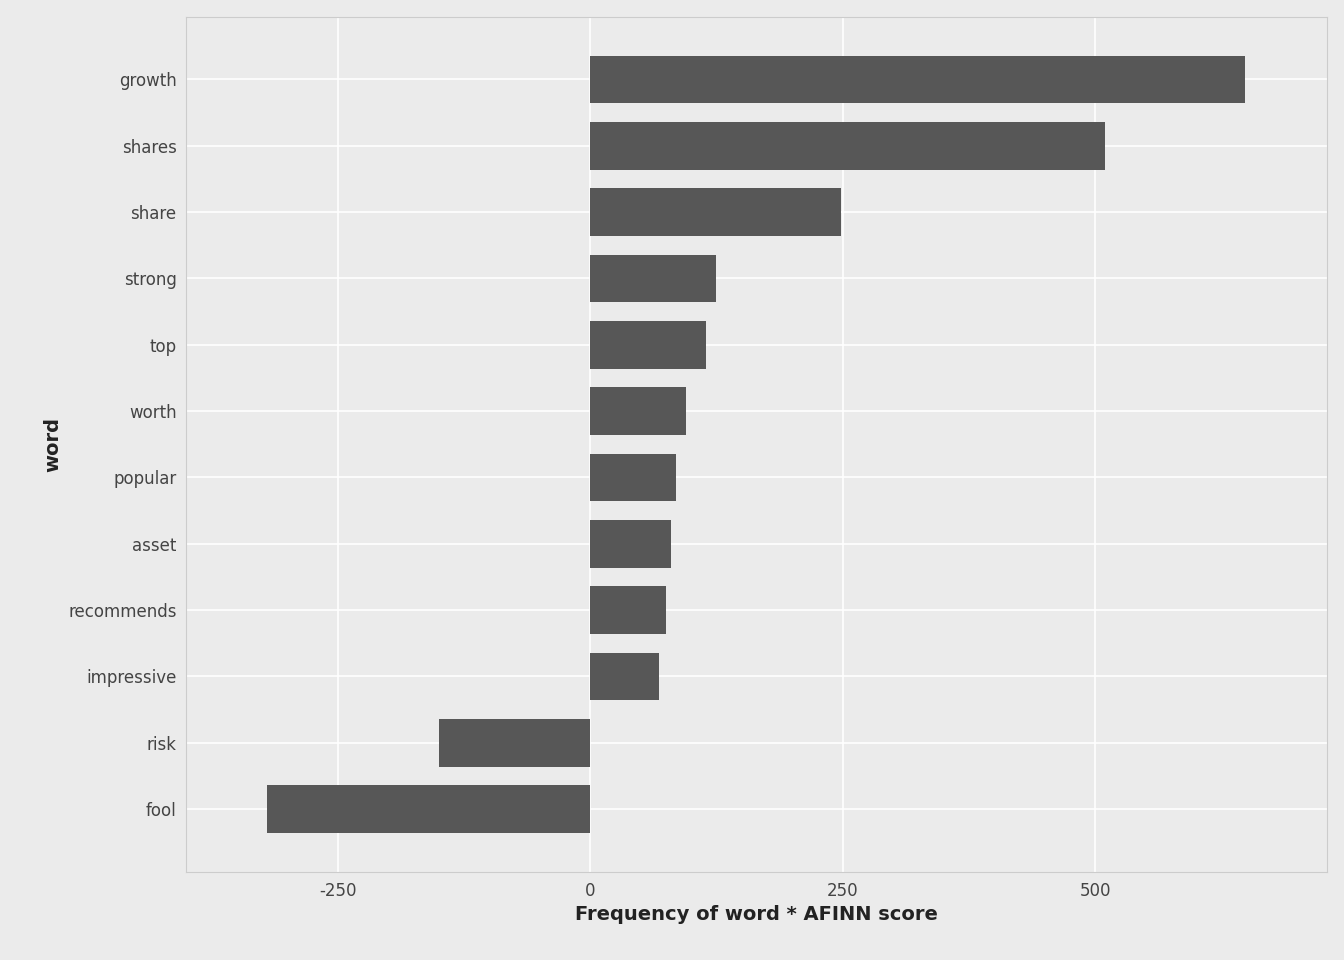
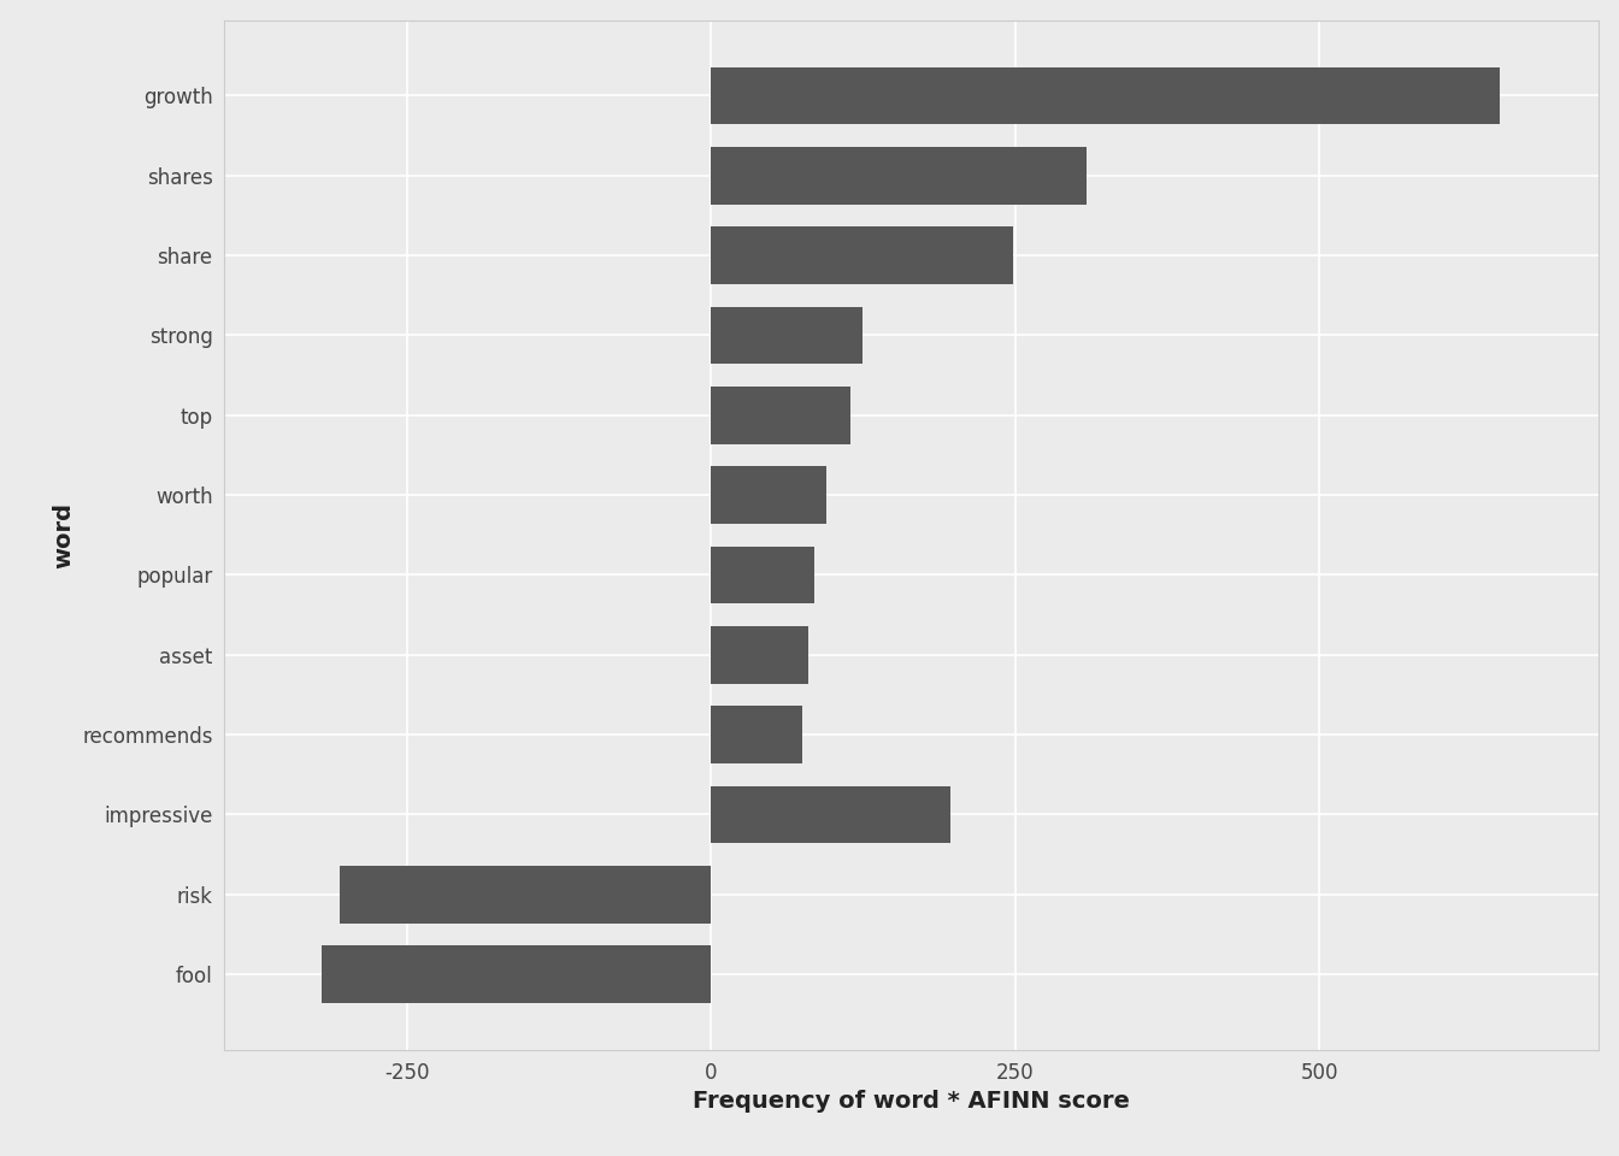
shares: 510 -> 309
impressive: 68 -> 197
risk: -150 -> -305
